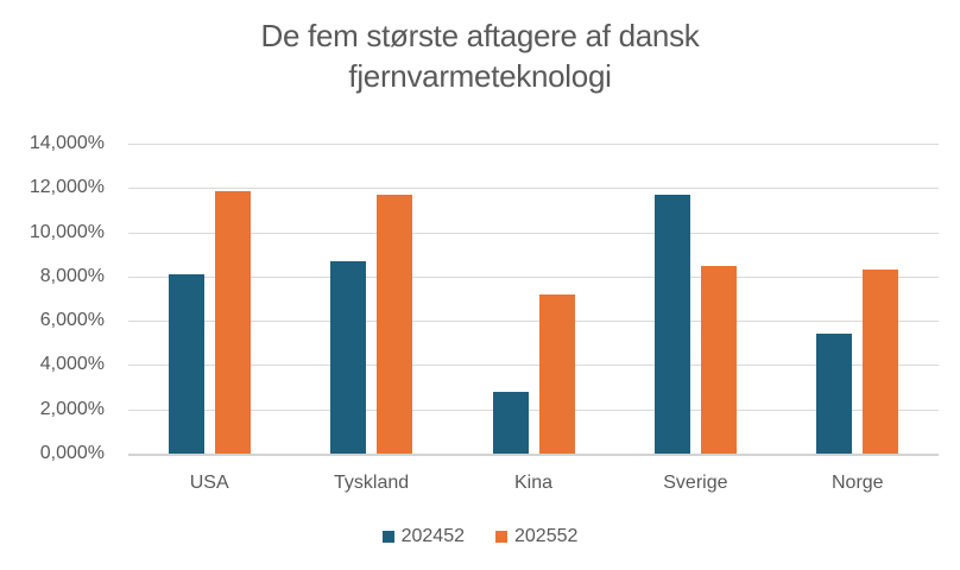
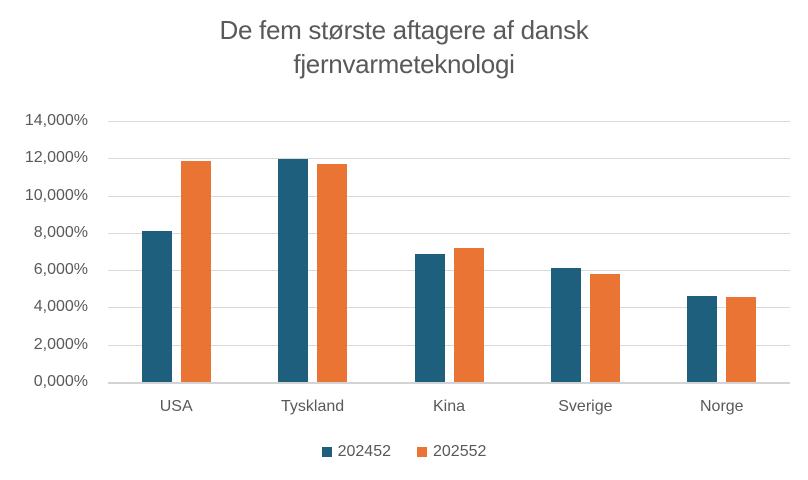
202452/Tyskland: 8700% -> 12000%
202452/Kina: 2800% -> 6800%
202452/Sverige: 11700% -> 6100%
202552/Sverige: 8500% -> 5800%
202452/Norge: 5400% -> 4600%
202552/Norge: 8300% -> 4600%
